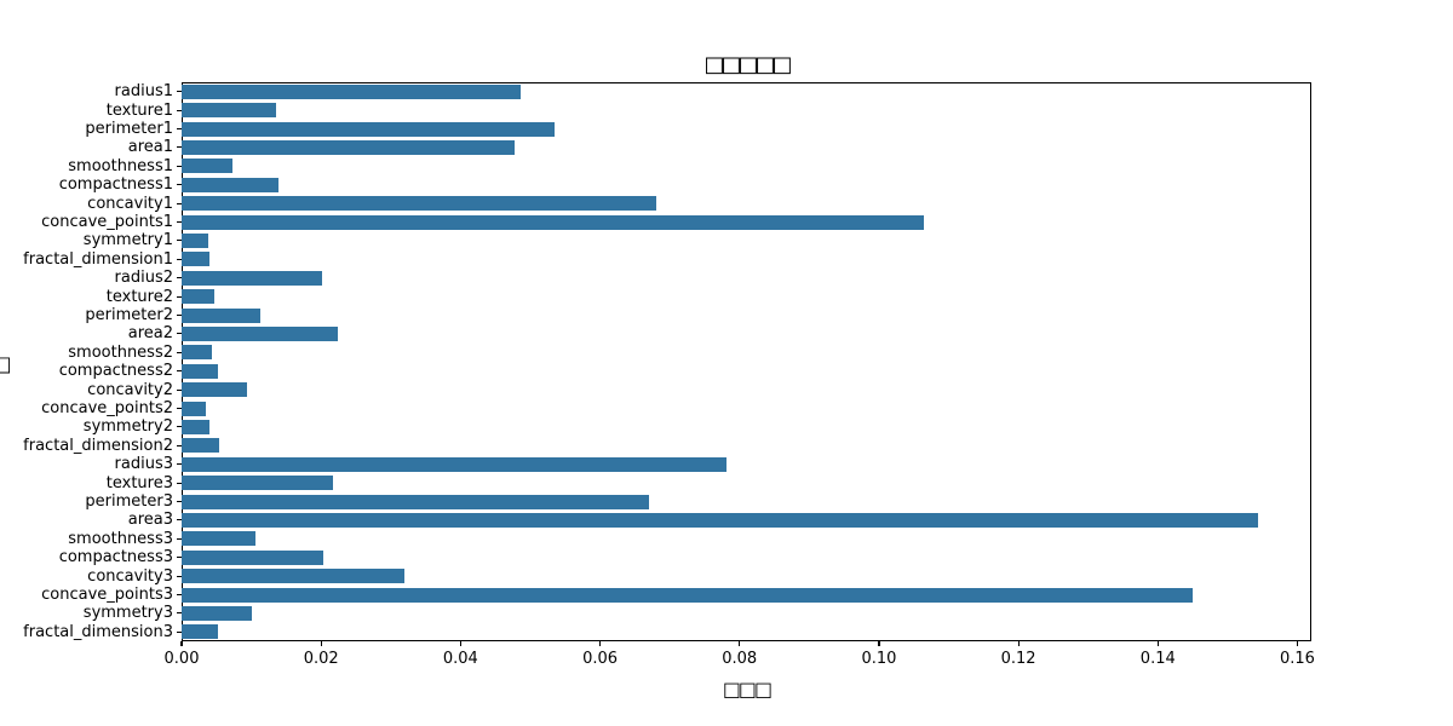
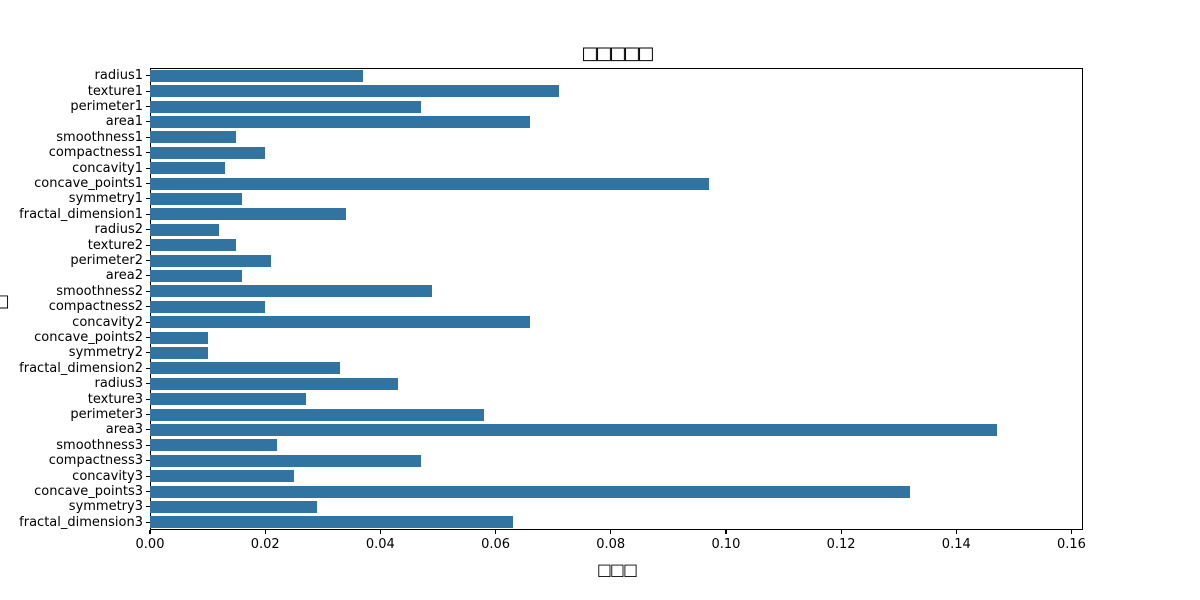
radius1: 0.049 -> 0.037
texture1: 0.014 -> 0.071
perimeter1: 0.053 -> 0.047
area1: 0.048 -> 0.066
smoothness1: 0.007 -> 0.015
compactness1: 0.014 -> 0.020
concavity1: 0.068 -> 0.013
concave_points1: 0.106 -> 0.097
symmetry1: 0.004 -> 0.016
fractal_dimension1: 0.004 -> 0.034
radius2: 0.020 -> 0.012
texture2: 0.005 -> 0.015
perimeter2: 0.011 -> 0.021
area2: 0.022 -> 0.016
smoothness2: 0.004 -> 0.049
compactness2: 0.005 -> 0.020
concavity2: 0.009 -> 0.066
concave_points2: 0.004 -> 0.010
symmetry2: 0.004 -> 0.010
fractal_dimension2: 0.005 -> 0.033
radius3: 0.078 -> 0.043
texture3: 0.022 -> 0.027
perimeter3: 0.067 -> 0.058
area3: 0.154 -> 0.147
smoothness3: 0.011 -> 0.022
compactness3: 0.020 -> 0.047
concavity3: 0.032 -> 0.025
concave_points3: 0.145 -> 0.132
symmetry3: 0.010 -> 0.029
fractal_dimension3: 0.005 -> 0.063
